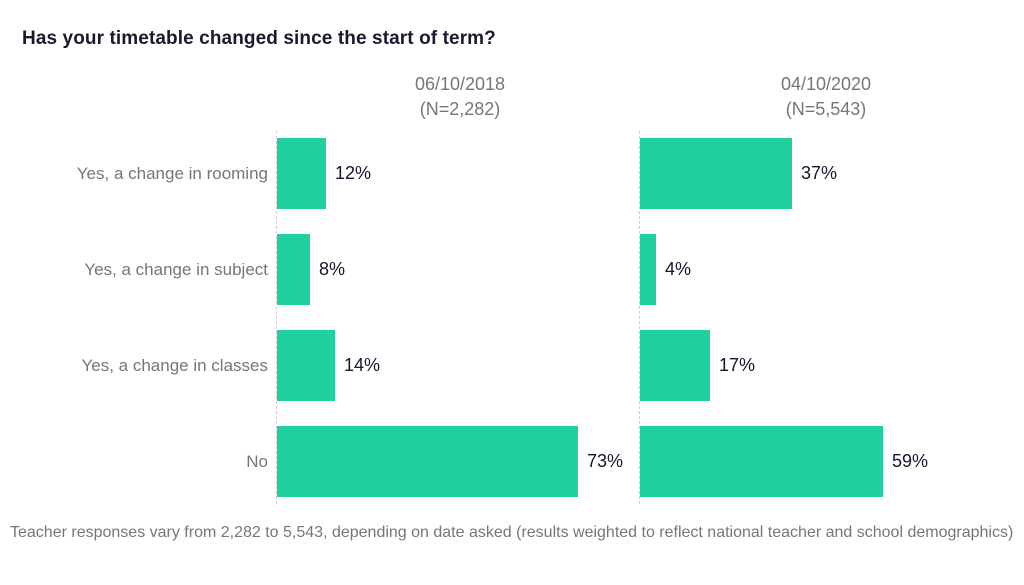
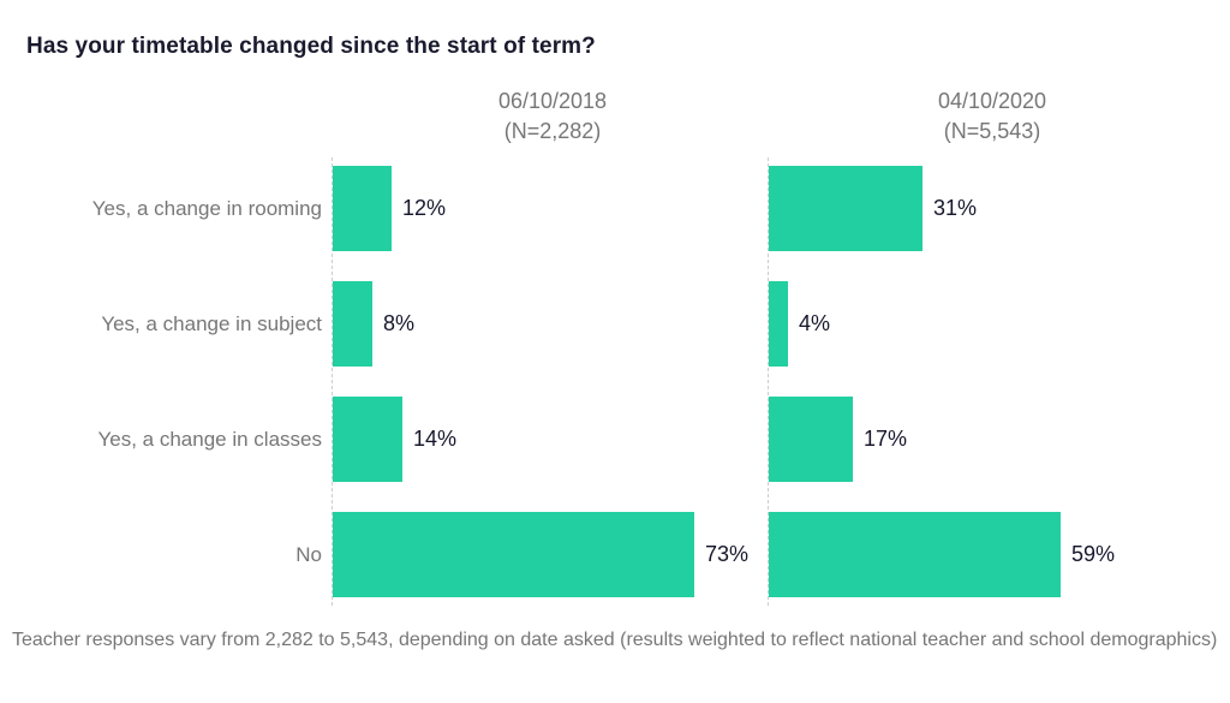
04/10/2020/Yes, a change in rooming: 37% -> 31%
